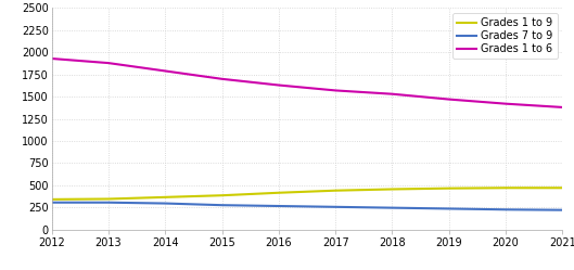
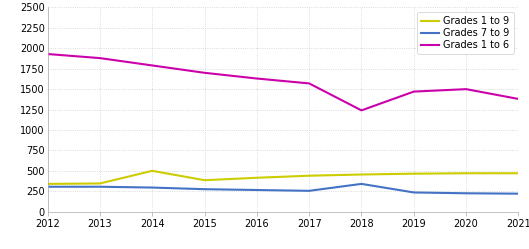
Grades 1 to 9/2014: 360 -> 500
Grades 7 to 9/2018: 240 -> 340
Grades 1 to 6/2018: 1530 -> 1240
Grades 1 to 6/2020: 1420 -> 1500
